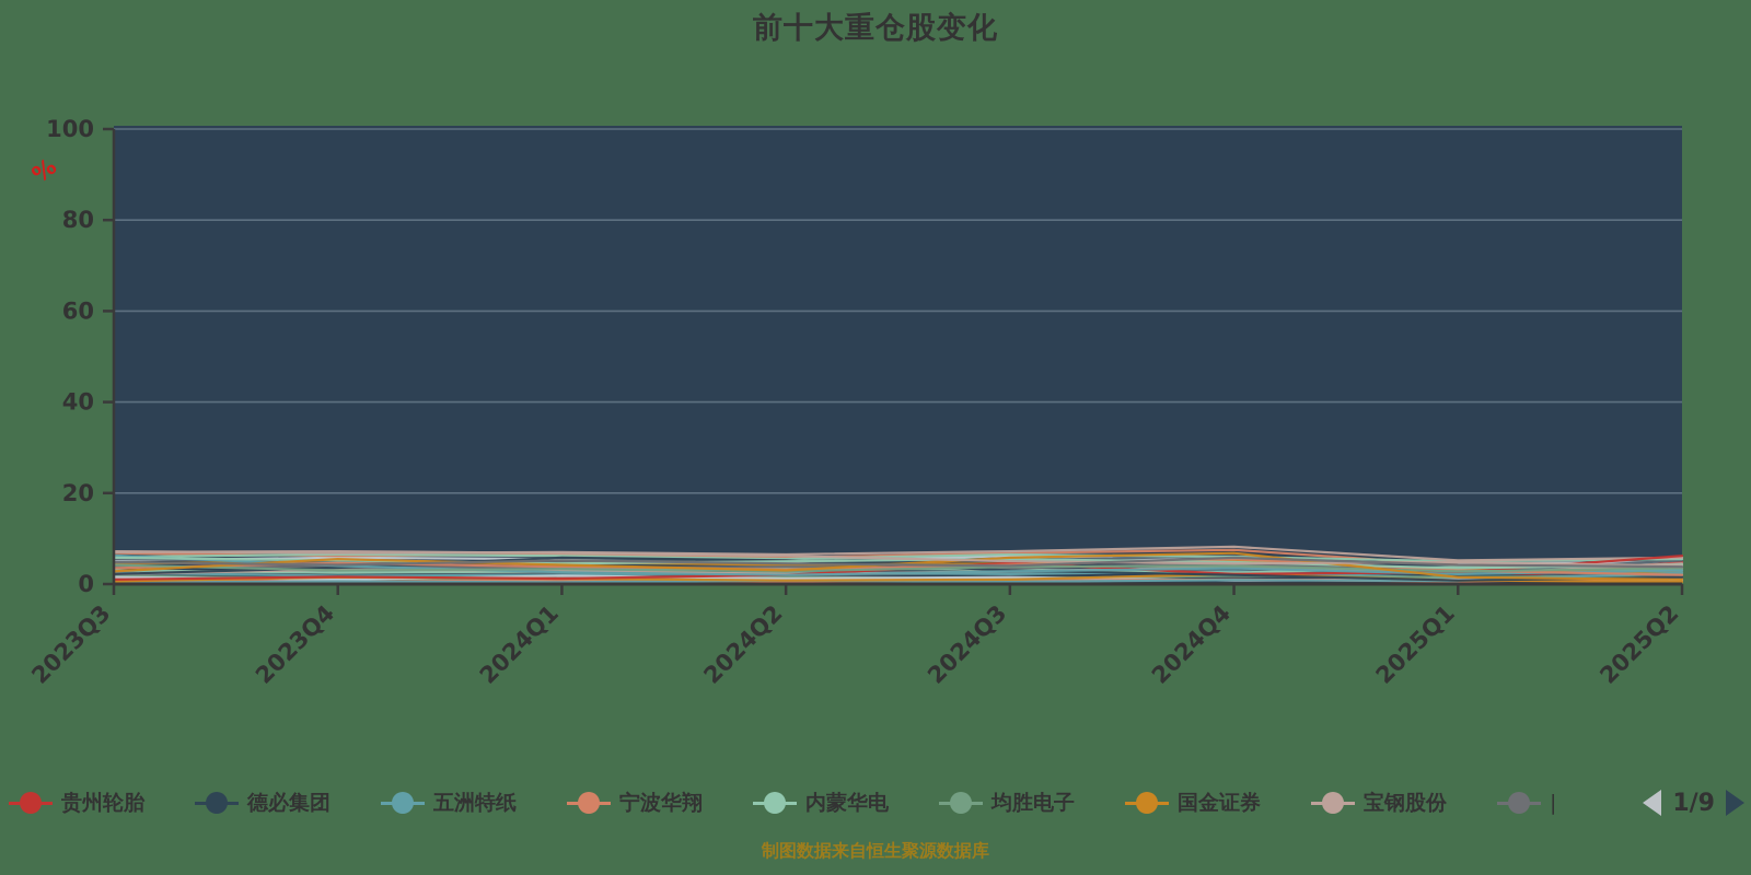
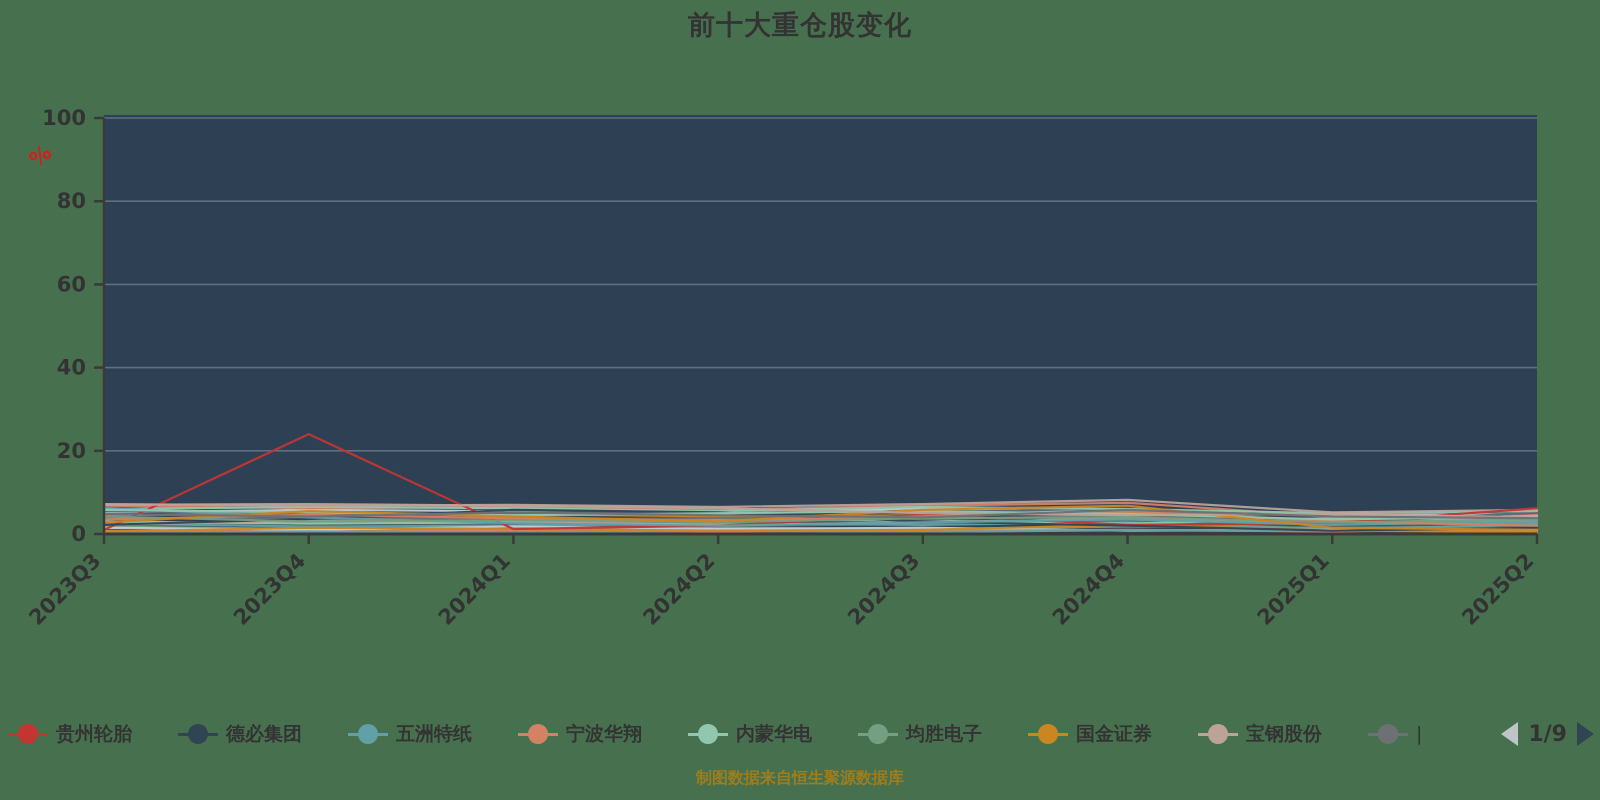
贵州轮胎/2023Q4: 2 -> 24
